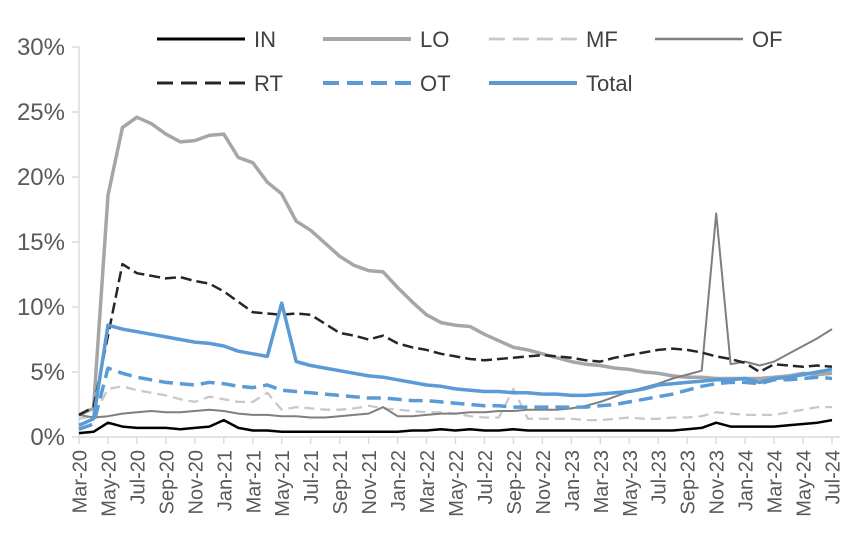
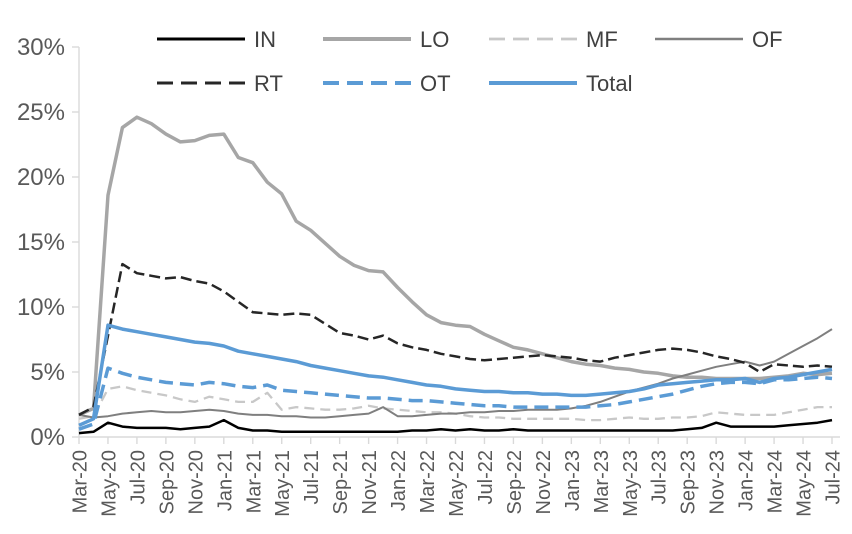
Total/May-21: 10.3% -> 6.0%
MF/Sep-22: 3.7% -> 1.4%
OF/Nov-23: 17.2% -> 5.4%
